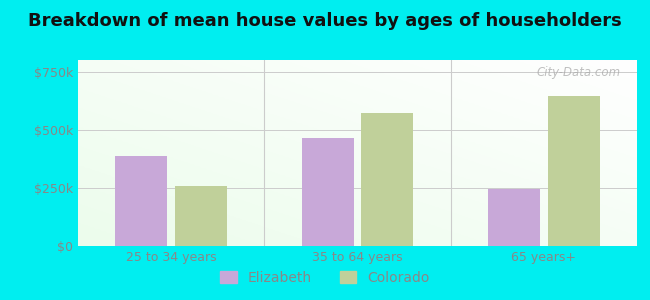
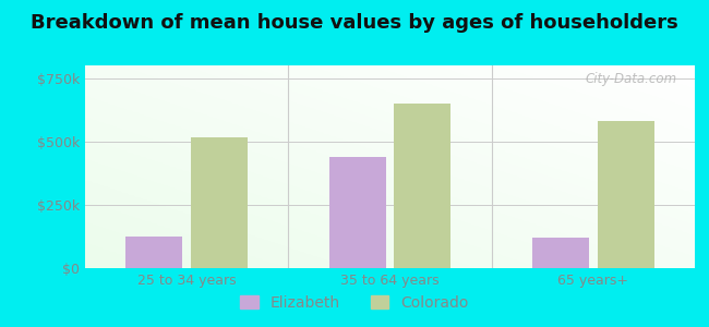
Elizabeth/25 to 34 years: $385k -> $125k
Colorado/25 to 34 years: $260k -> $515k
Elizabeth/35 to 64 years: $465k -> $438k
Colorado/35 to 64 years: $570k -> $650k
Elizabeth/65 years+: $245k -> $120k
Colorado/65 years+: $645k -> $580k
